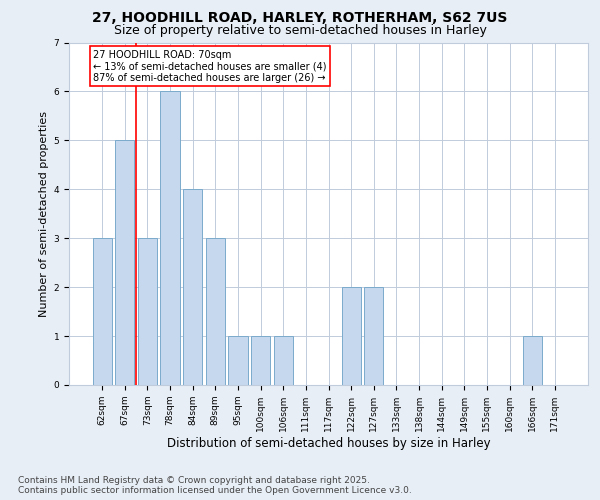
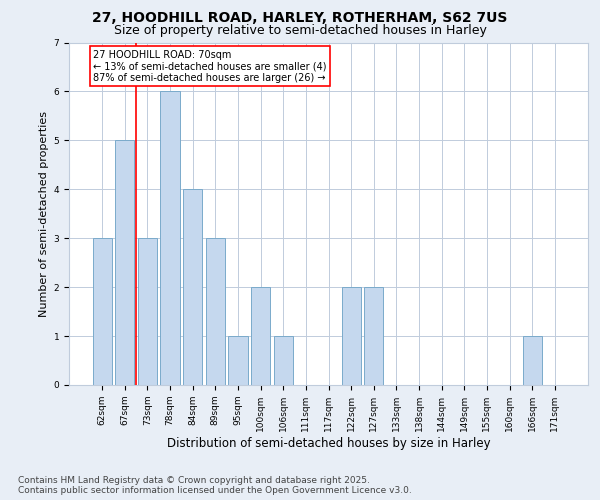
100sqm: 1 -> 2
